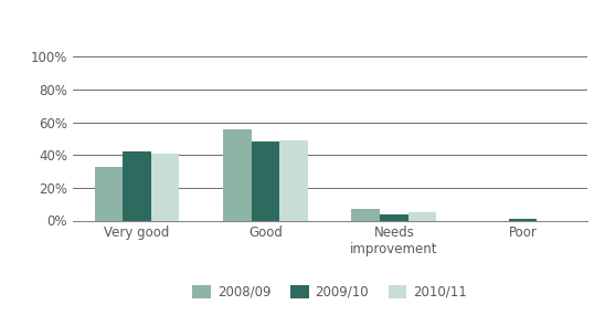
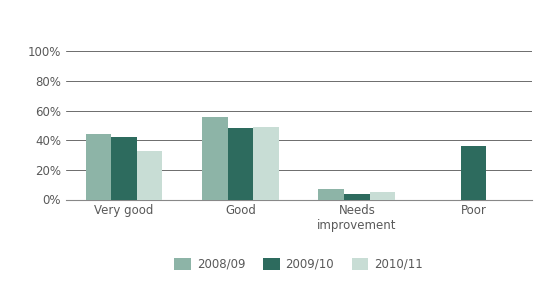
2008/09/Very good: 33% -> 44%
2010/11/Very good: 41% -> 33%
2009/10/Poor: 1% -> 36%
